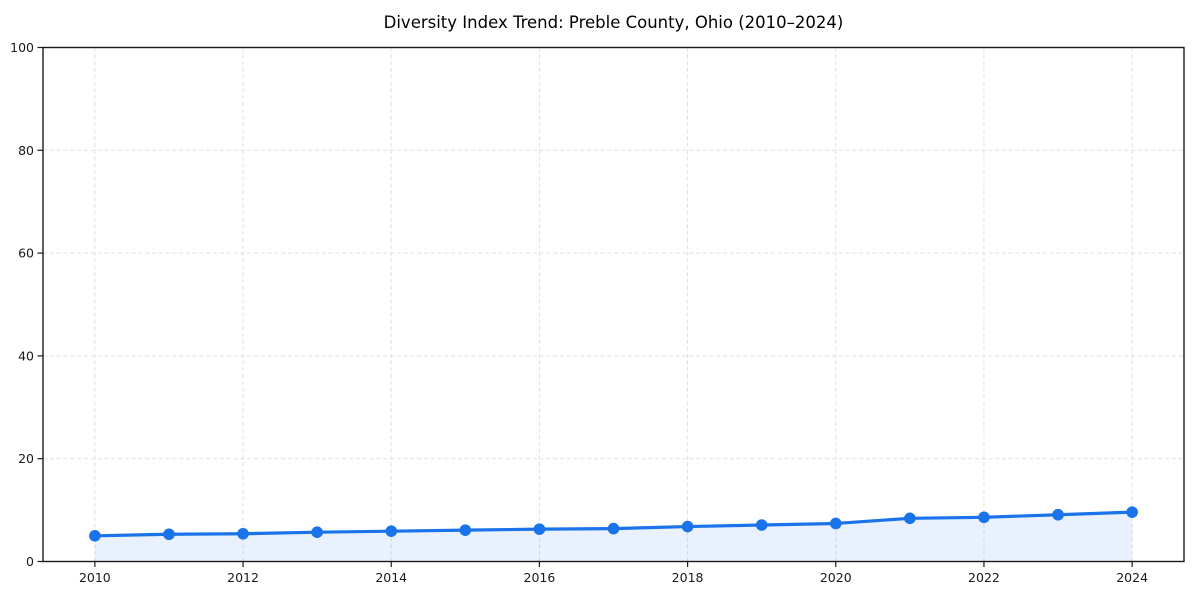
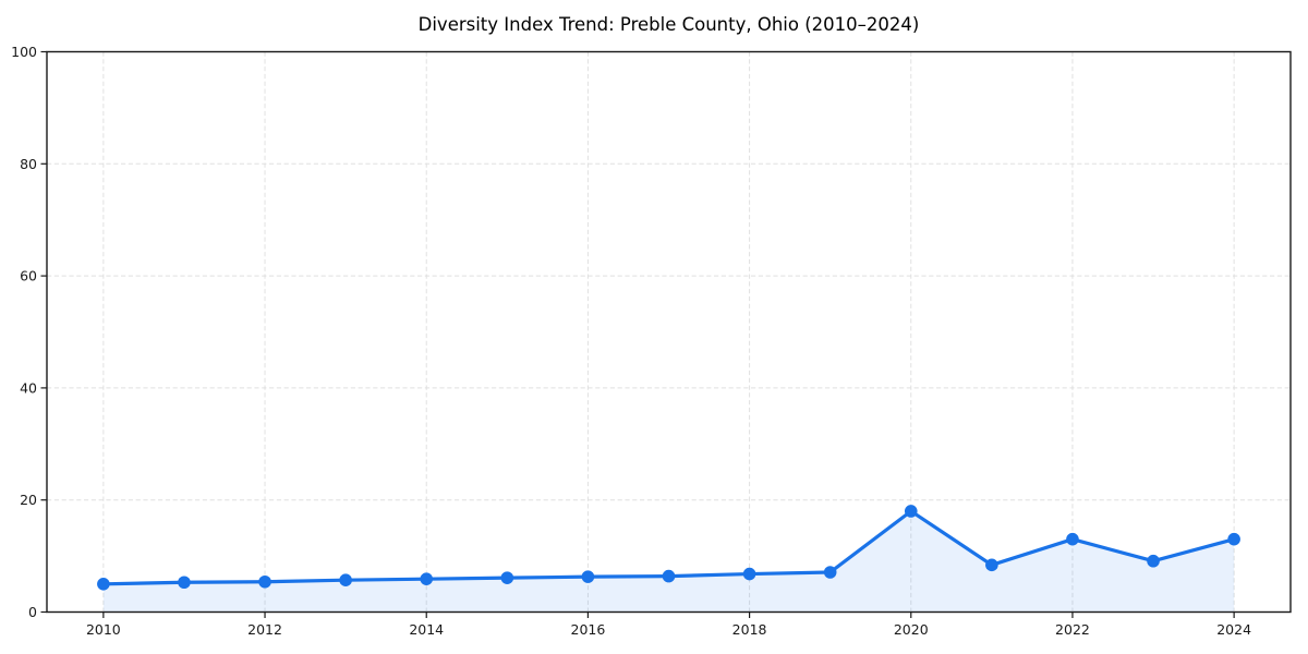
2020: 7 -> 18
2022: 9 -> 13
2024: 10 -> 13
